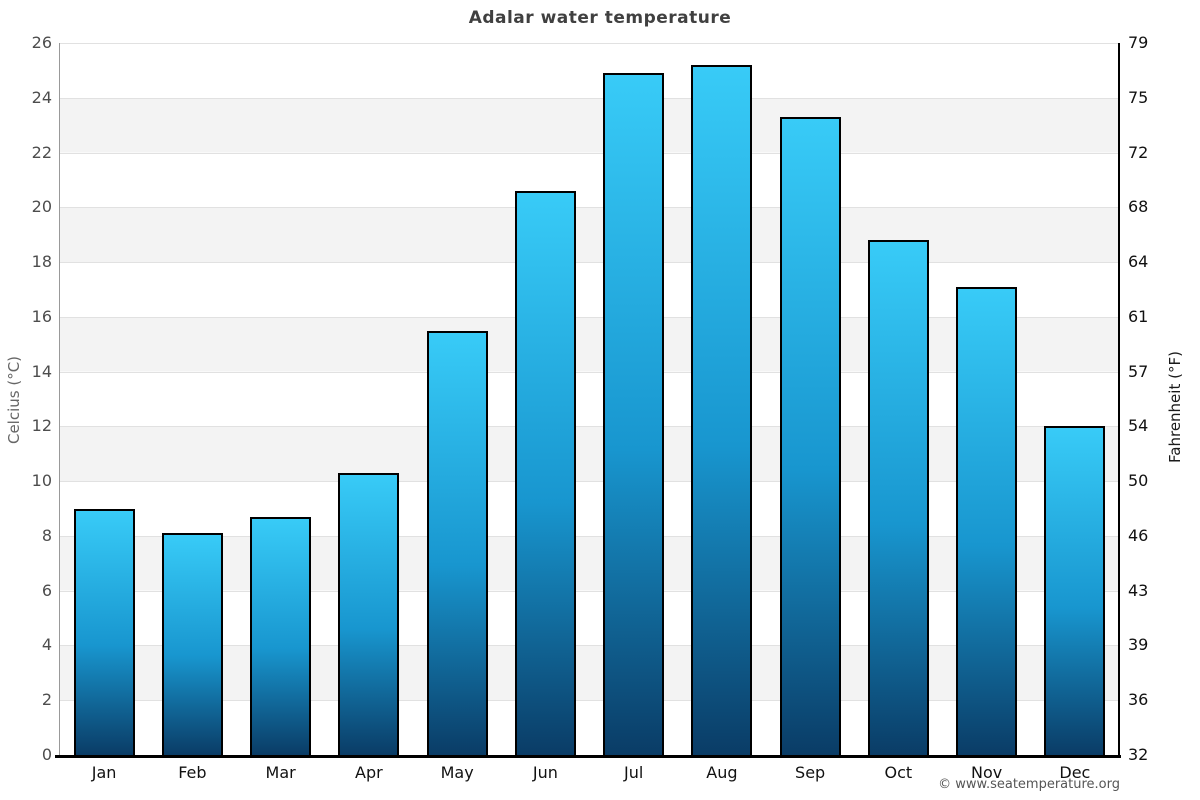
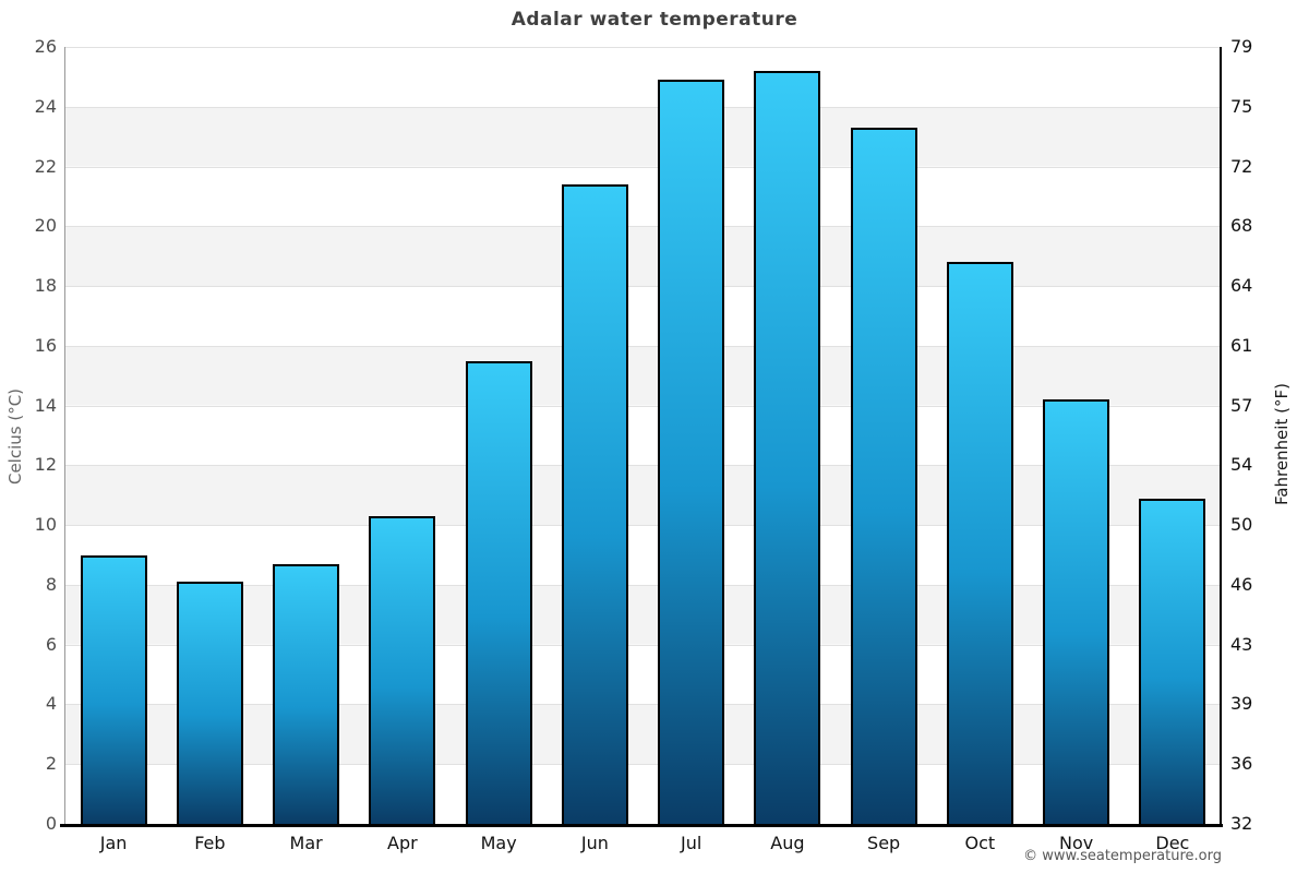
Jun: 20.6 -> 21.4
Nov: 17.1 -> 14.2
Dec: 12.0 -> 10.9
